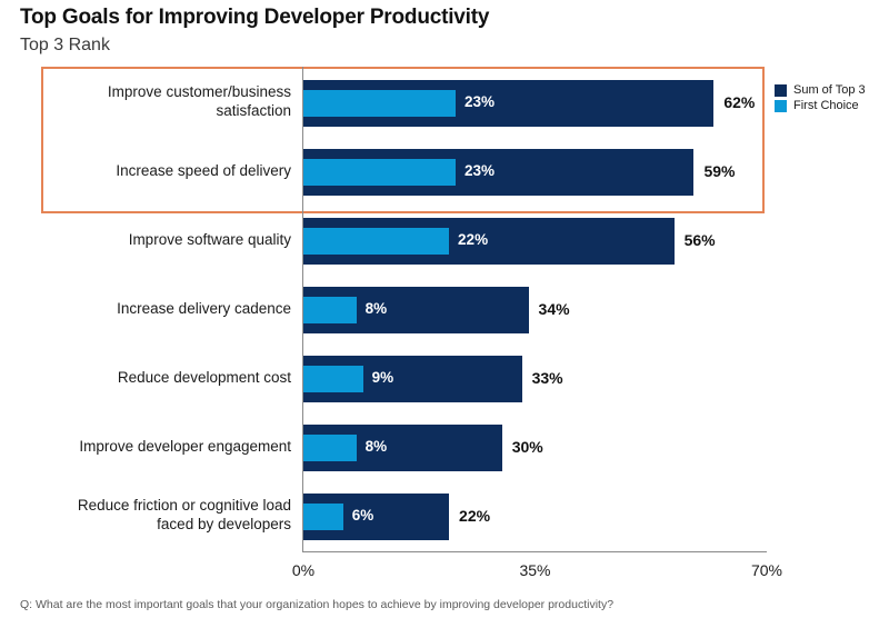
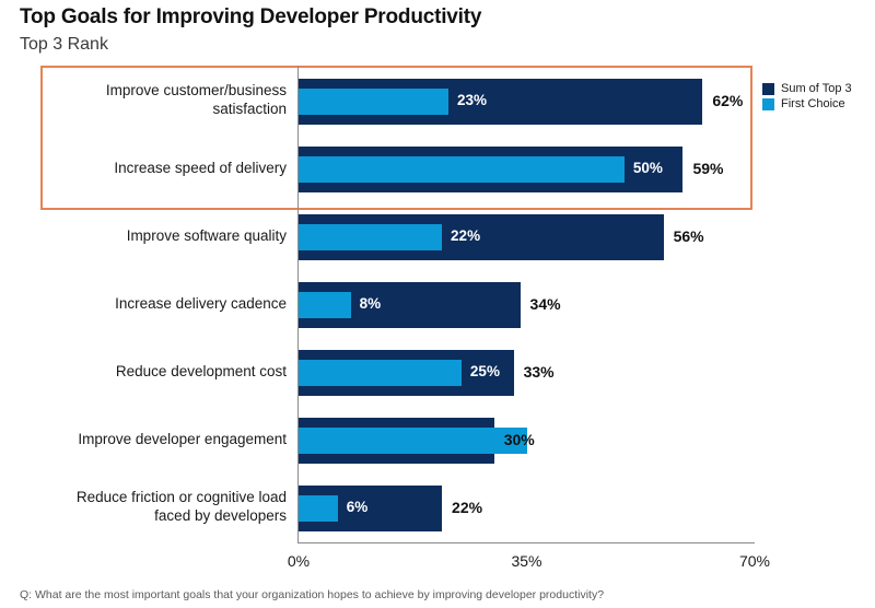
First Choice/Increase speed of delivery: 23% -> 50%
First Choice/Reduce development cost: 9% -> 25%
First Choice/Improve developer engagement: 8% -> 35%
